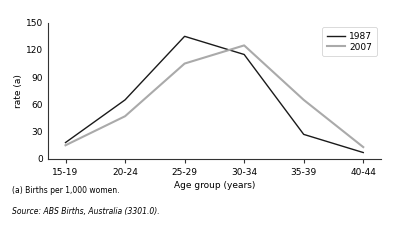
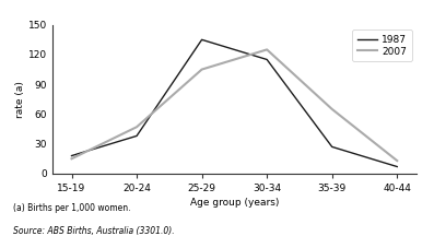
1987/20-24: 65 -> 38
